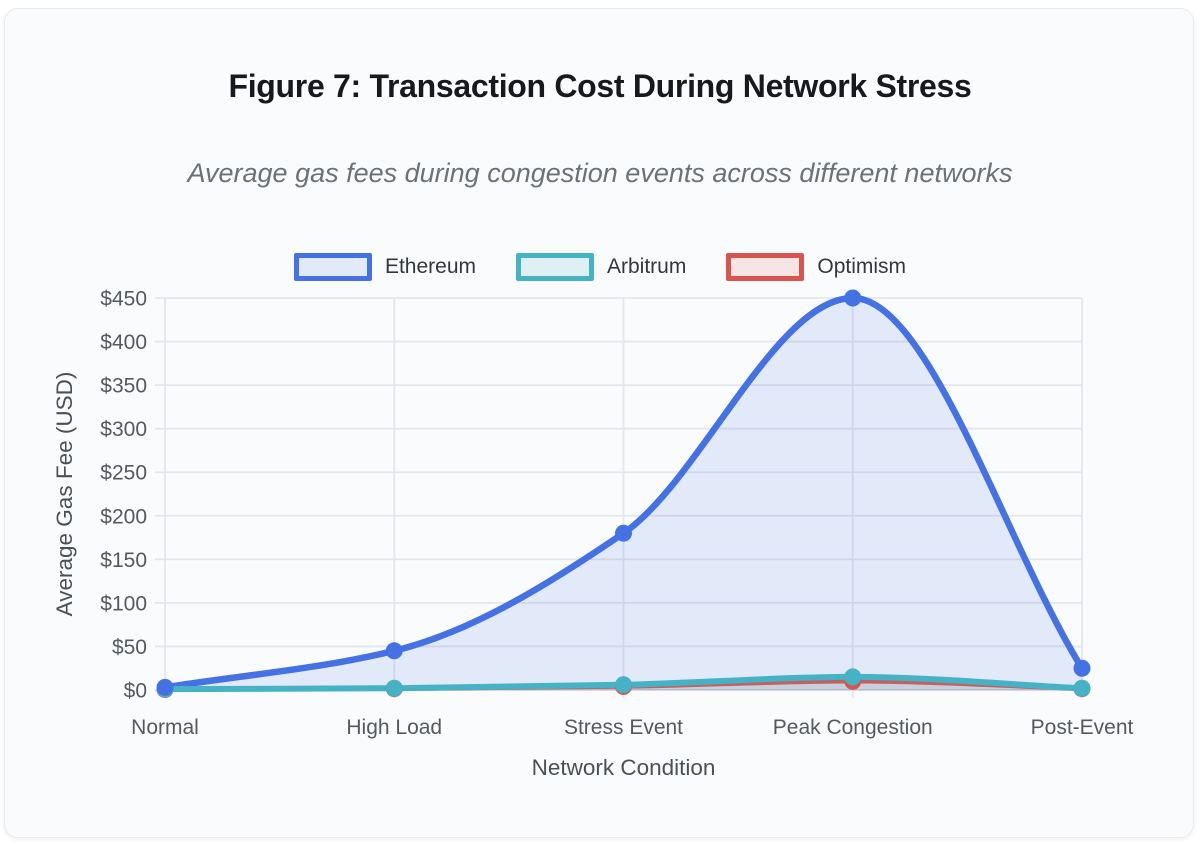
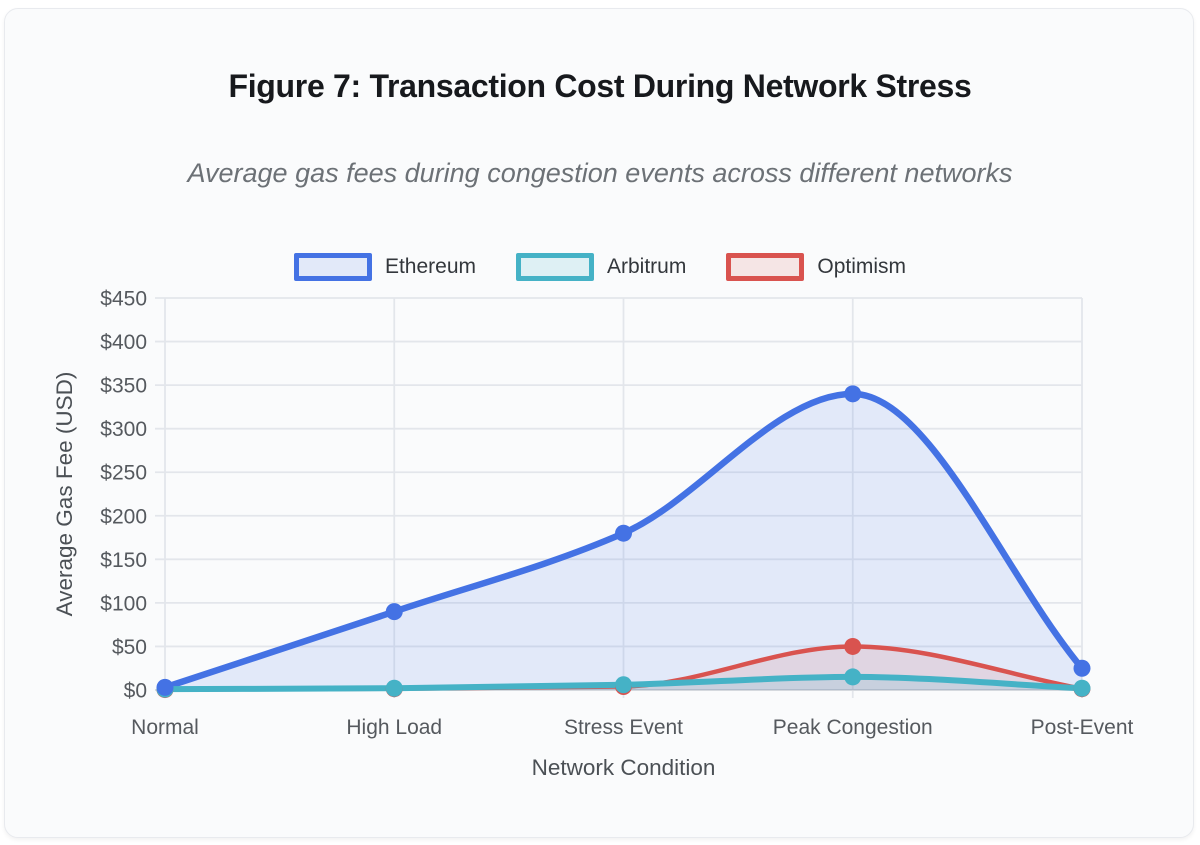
Ethereum/High Load: $40 -> $90
Ethereum/Peak Congestion: $450 -> $340
Optimism/Peak Congestion: $10 -> $50
